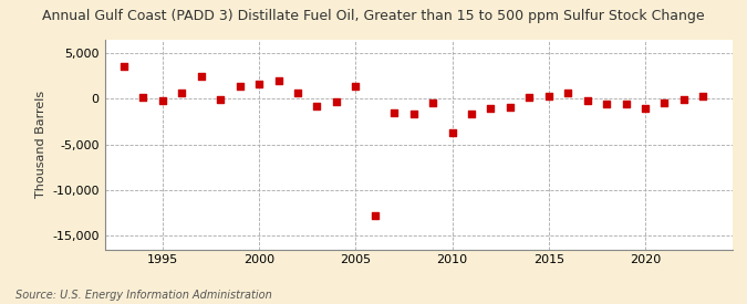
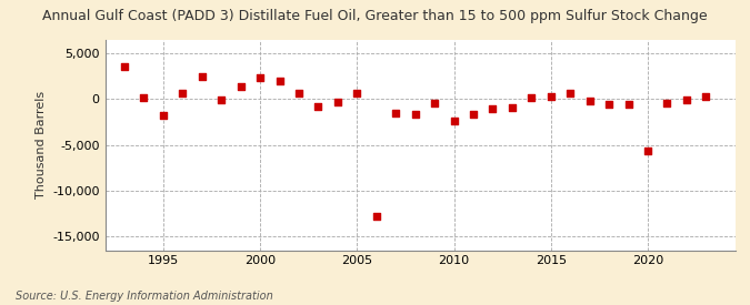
1995: -200 -> -1,800
2000: 1,600 -> 2,400
2005: 1,400 -> 600
2010: -3,700 -> -2,400
2020: -1,000 -> -5,600
